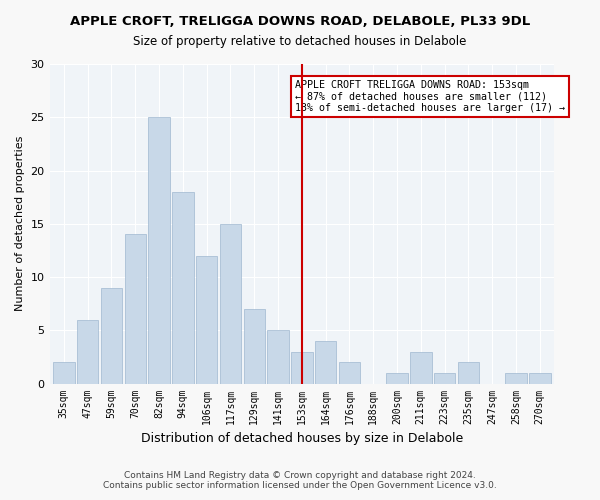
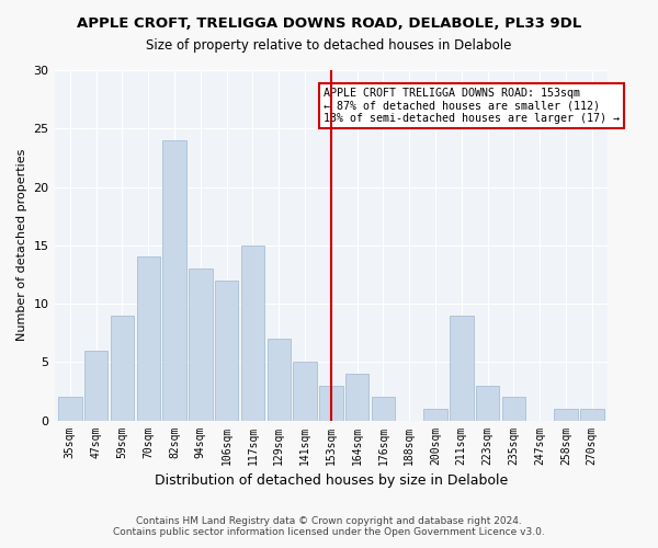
82sqm: 25 -> 24
94sqm: 18 -> 13
211sqm: 3 -> 9
223sqm: 1 -> 3
